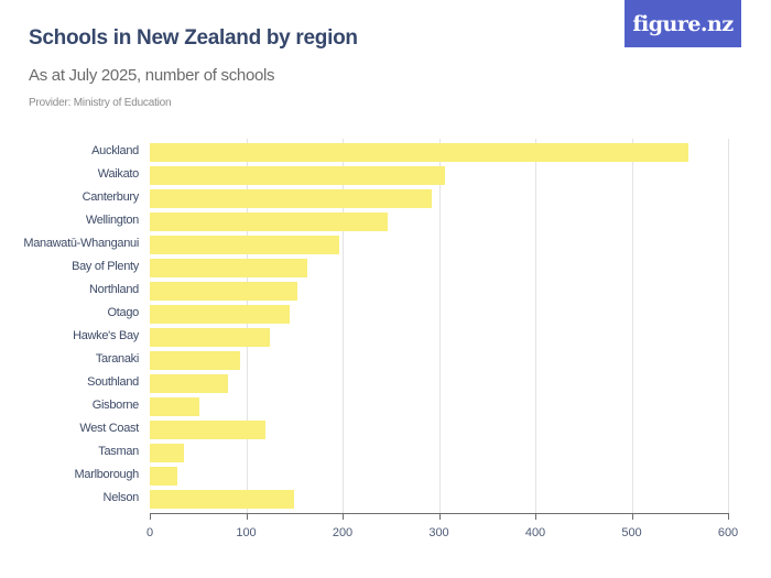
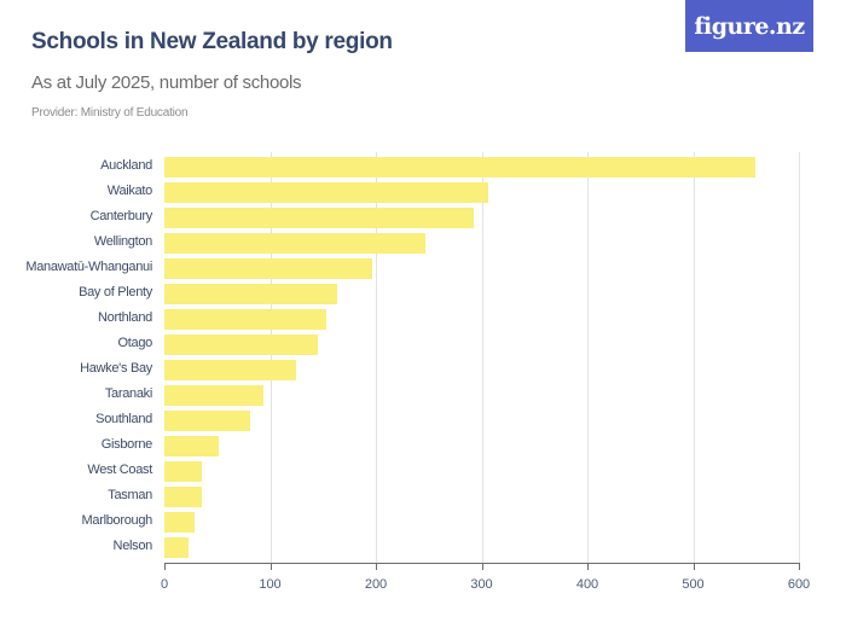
West Coast: 120 -> 40
Nelson: 150 -> 20
